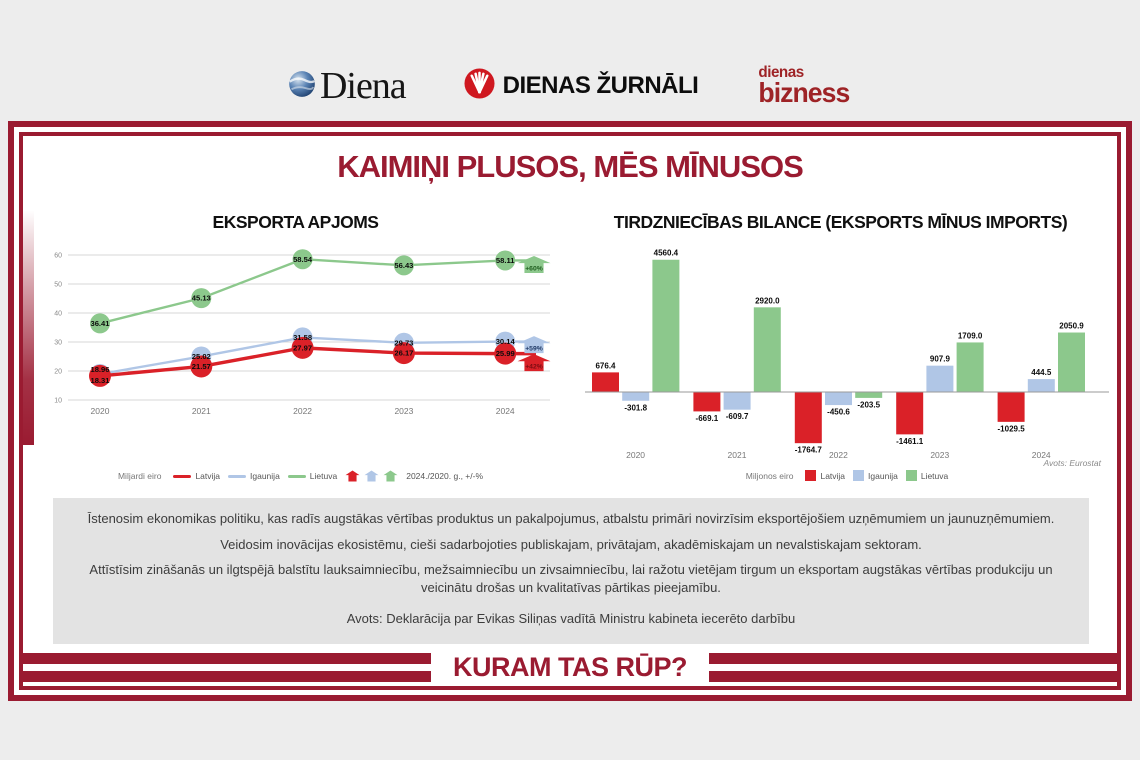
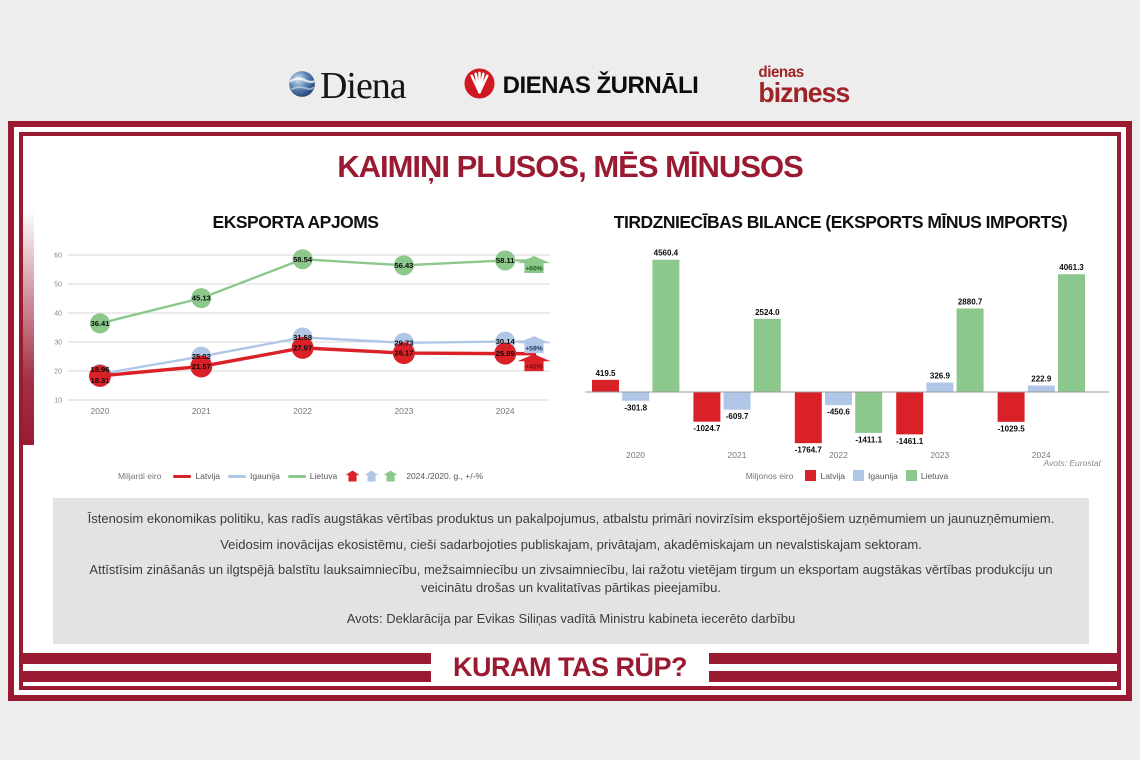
TIRDZNIECĪBAS BILANCE (EKSPORTS MĪNUS IMPORTS)/Latvija/2020: 676.4 -> 419.5
TIRDZNIECĪBAS BILANCE (EKSPORTS MĪNUS IMPORTS)/Latvija/2021: -669.1 -> -1024.7
TIRDZNIECĪBAS BILANCE (EKSPORTS MĪNUS IMPORTS)/Lietuva/2021: 2920.0 -> 2524.0
TIRDZNIECĪBAS BILANCE (EKSPORTS MĪNUS IMPORTS)/Lietuva/2022: -203.5 -> -1411.1
TIRDZNIECĪBAS BILANCE (EKSPORTS MĪNUS IMPORTS)/Igaunija/2023: 907.9 -> 326.9
TIRDZNIECĪBAS BILANCE (EKSPORTS MĪNUS IMPORTS)/Lietuva/2023: 1709.0 -> 2880.7
TIRDZNIECĪBAS BILANCE (EKSPORTS MĪNUS IMPORTS)/Igaunija/2024: 444.5 -> 222.9
TIRDZNIECĪBAS BILANCE (EKSPORTS MĪNUS IMPORTS)/Lietuva/2024: 2050.9 -> 4061.3
